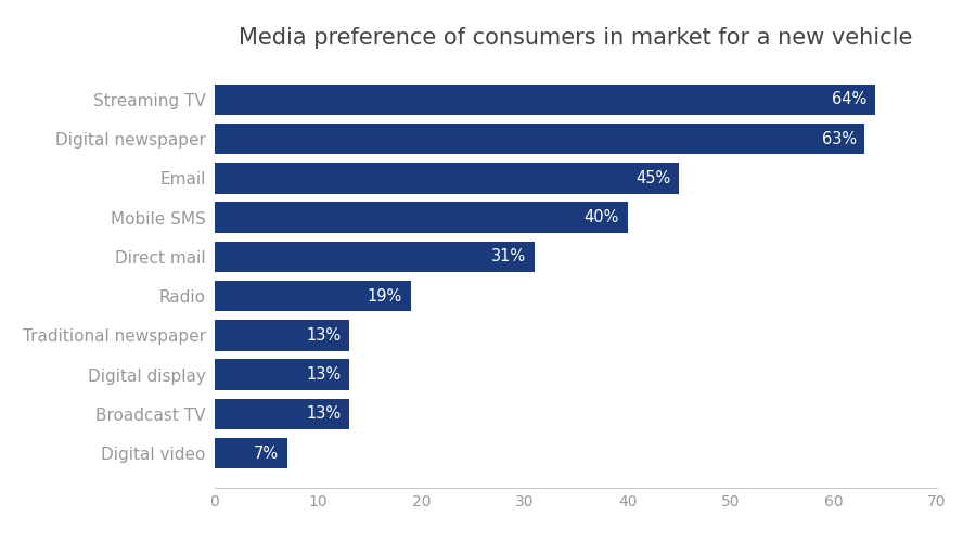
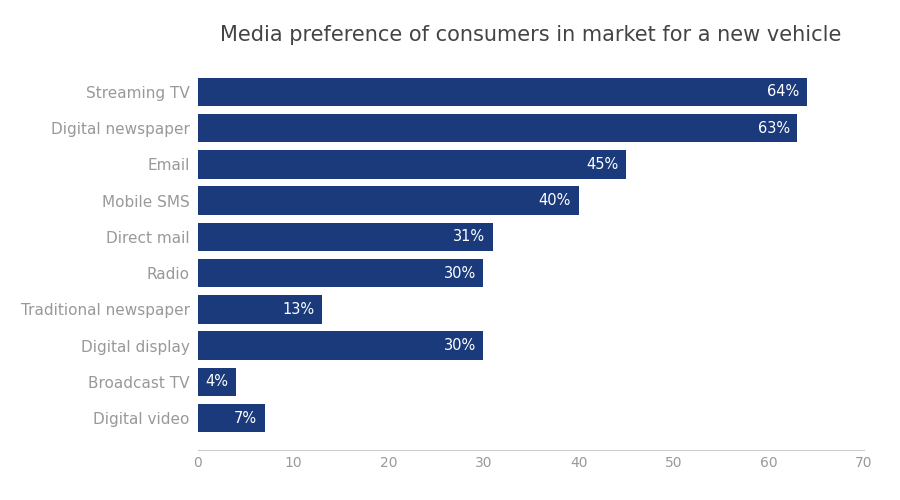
Radio: 19% -> 30%
Digital display: 13% -> 30%
Broadcast TV: 13% -> 4%
